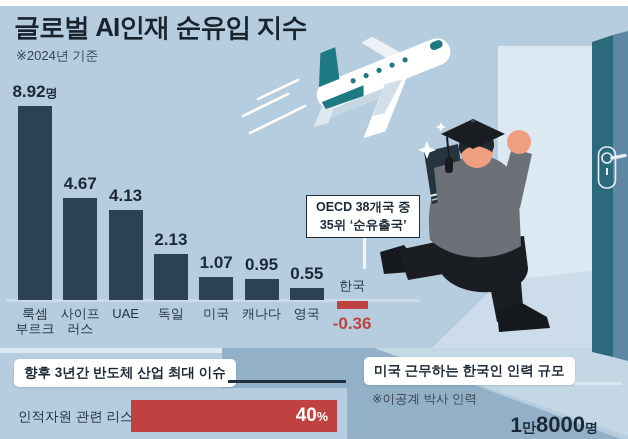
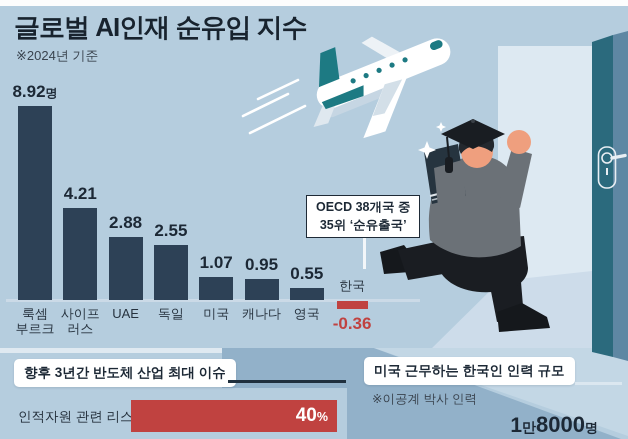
글로벌 AI인재 순유입 지수/사이프러스: 4.67 -> 4.21
글로벌 AI인재 순유입 지수/UAE: 4.13 -> 2.88
글로벌 AI인재 순유입 지수/독일: 2.13 -> 2.55
